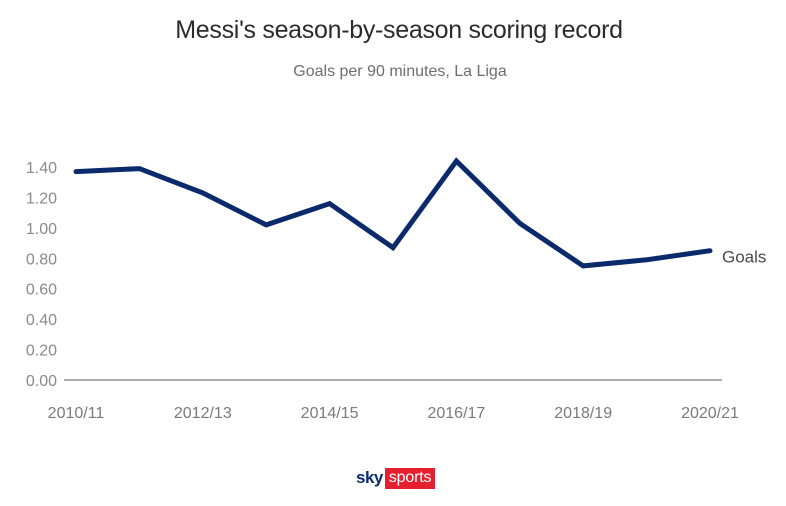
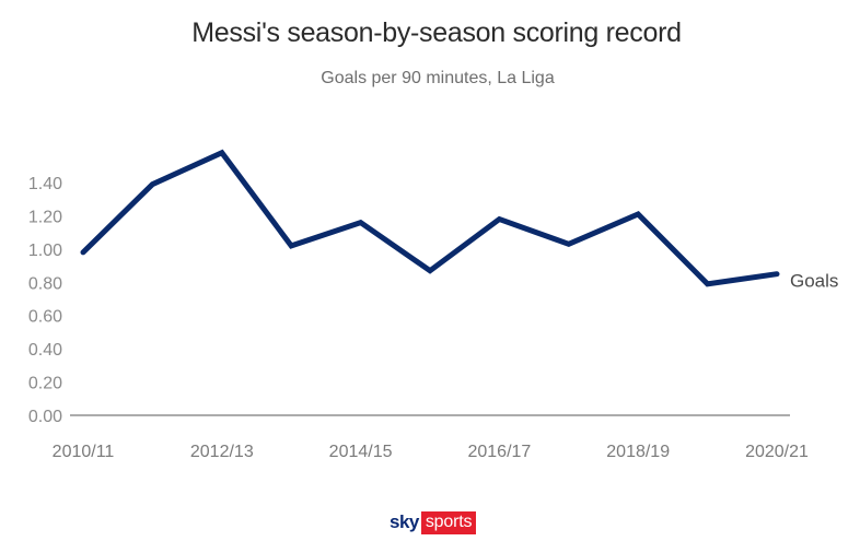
2010/11: 1.37 -> 0.98
2012/13: 1.23 -> 1.58
2016/17: 1.44 -> 1.18
2018/19: 0.75 -> 1.21
